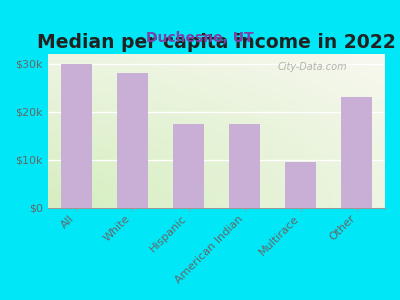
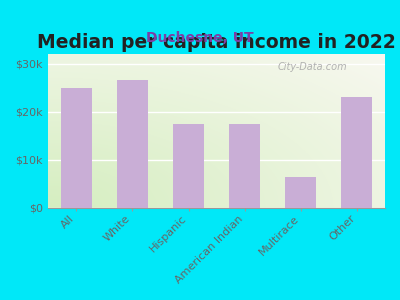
All: $30.0k -> $25.0k
White: $28.0k -> $26.5k
Multirace: $9.5k -> $6.5k
